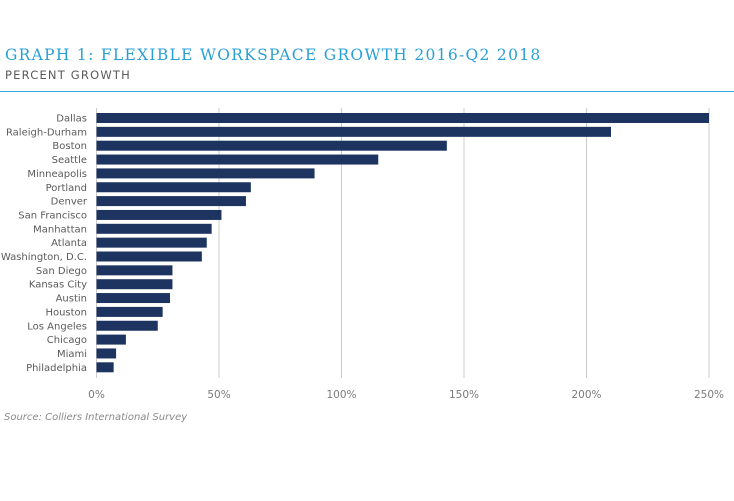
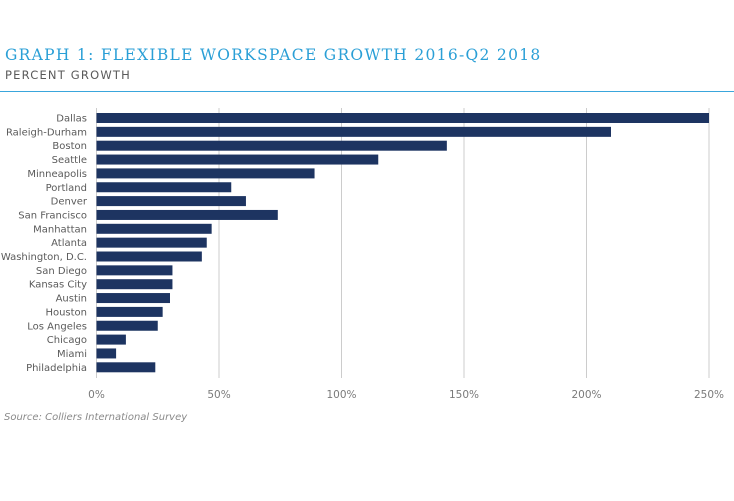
Portland: 63% -> 55%
San Francisco: 51% -> 74%
Philadelphia: 7% -> 24%
